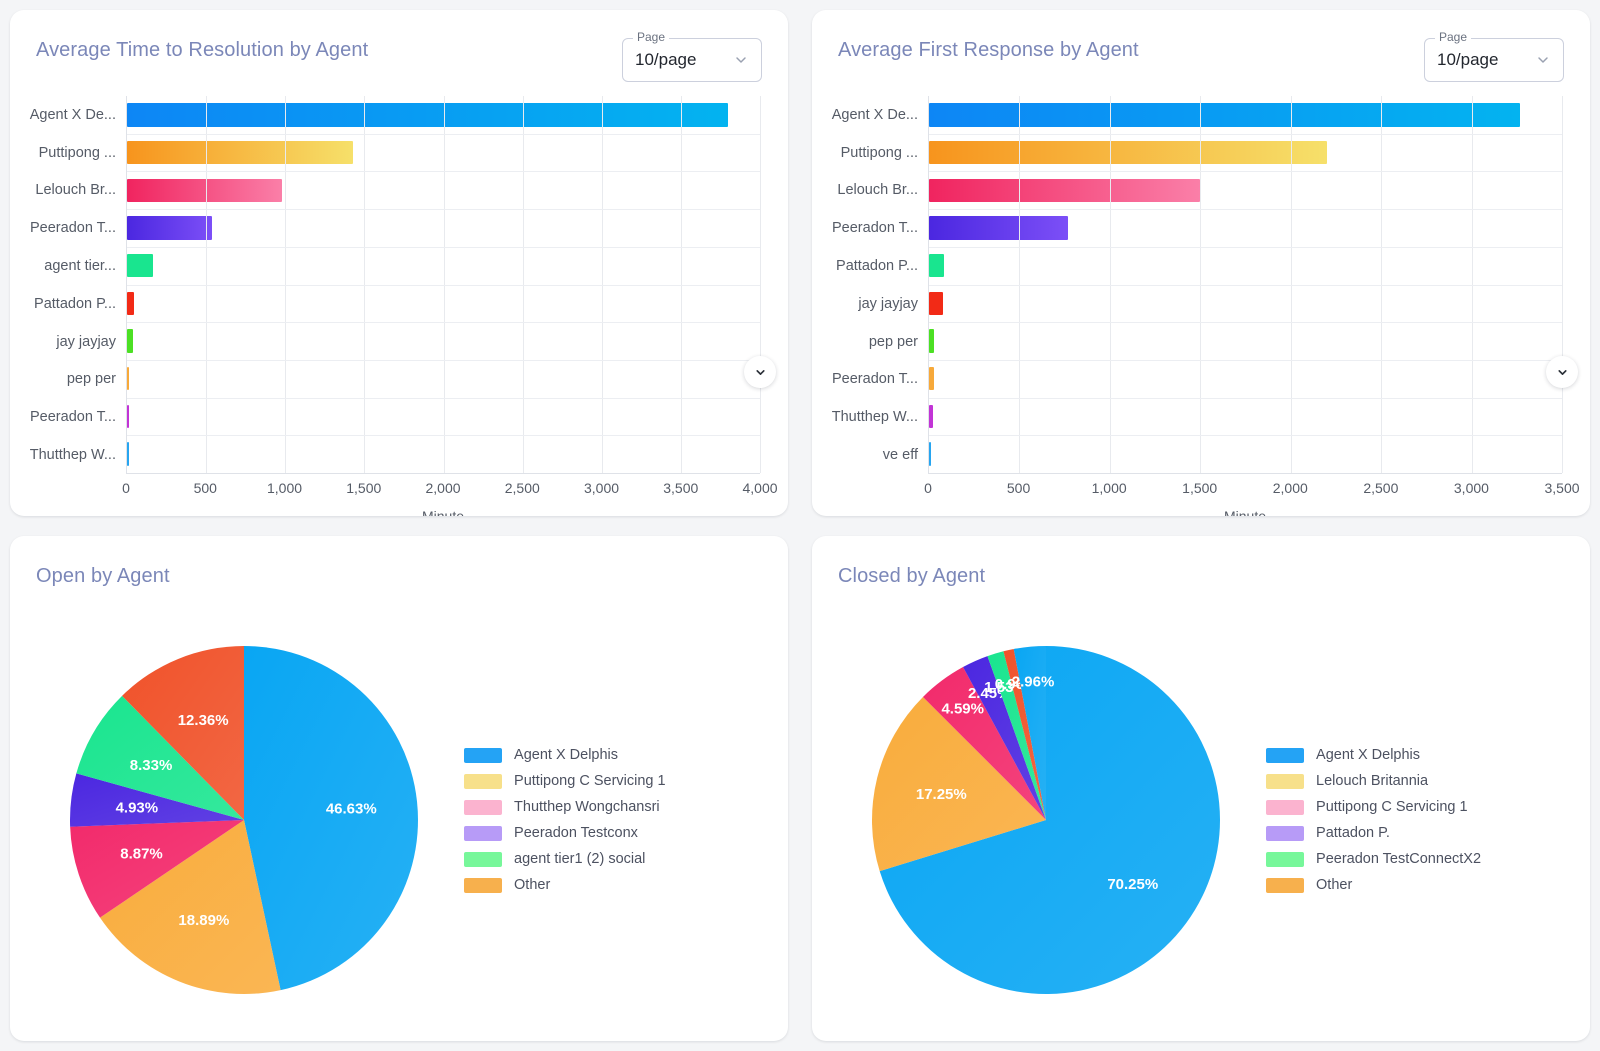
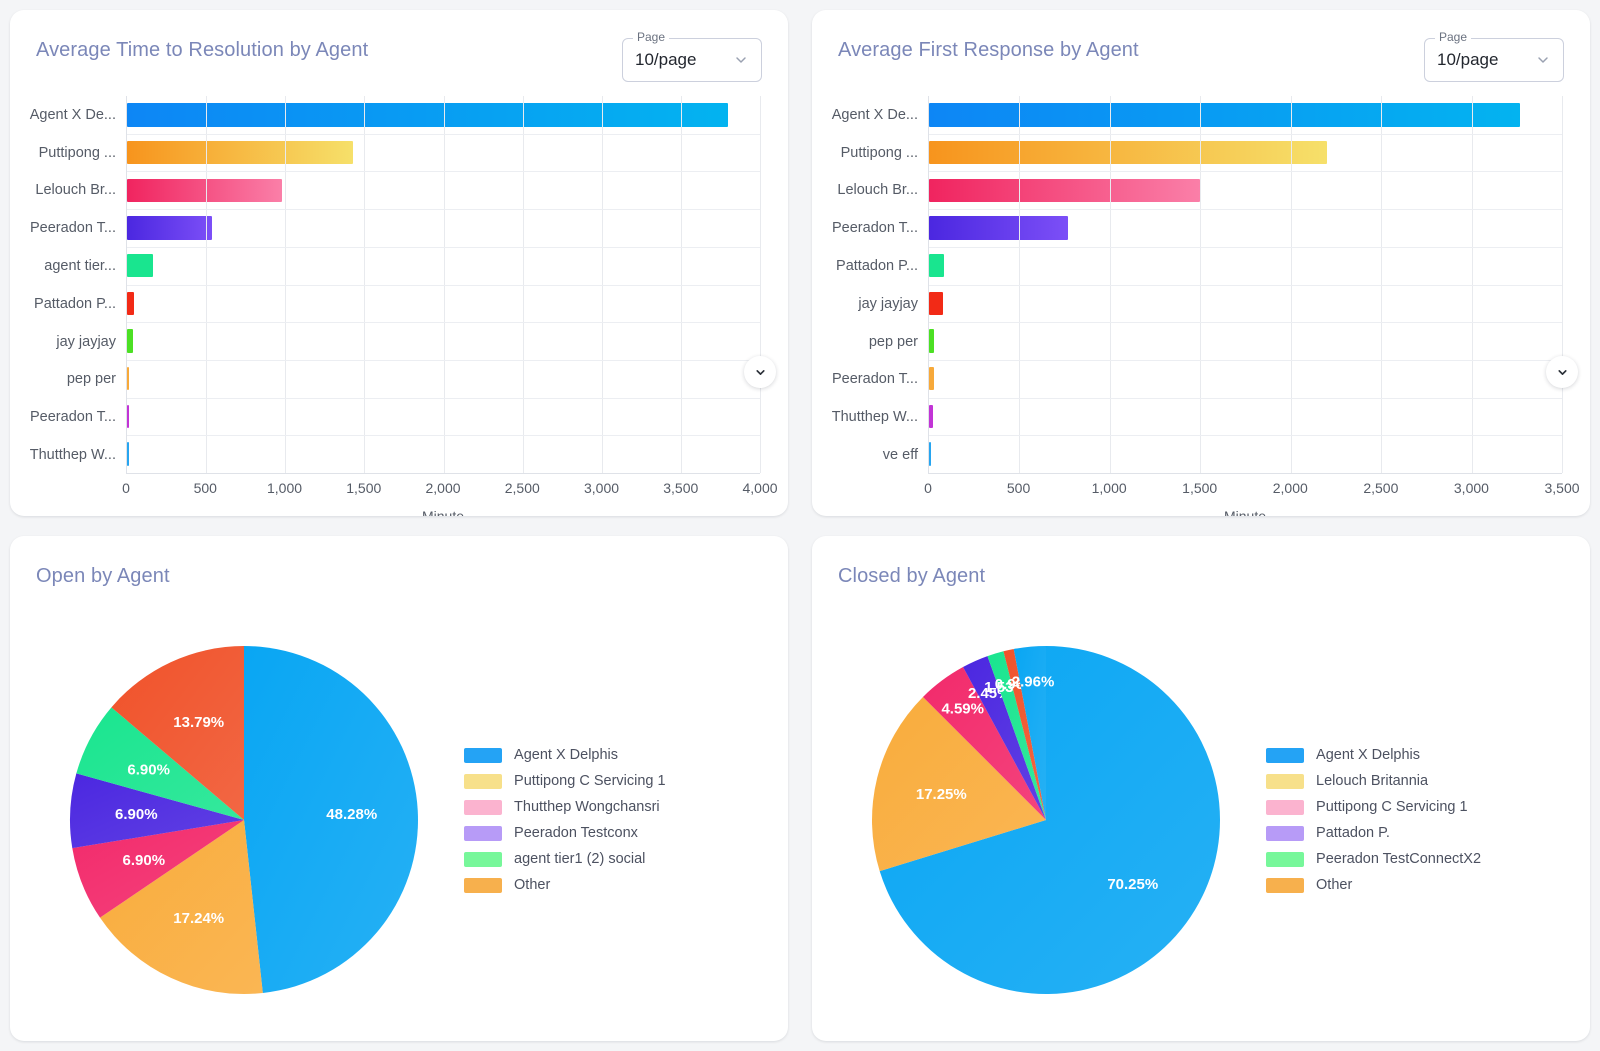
Open by Agent/Agent X Delphis: 46.63% -> 48.28%
Open by Agent/Puttipong C Servicing 1: 18.89% -> 17.24%
Open by Agent/Thutthep Wongchansri: 8.87% -> 6.90%
Open by Agent/Peeradon Testconx: 4.93% -> 6.90%
Open by Agent/agent tier1 (2) social: 8.33% -> 6.90%
Open by Agent/Other: 12.36% -> 13.79%
